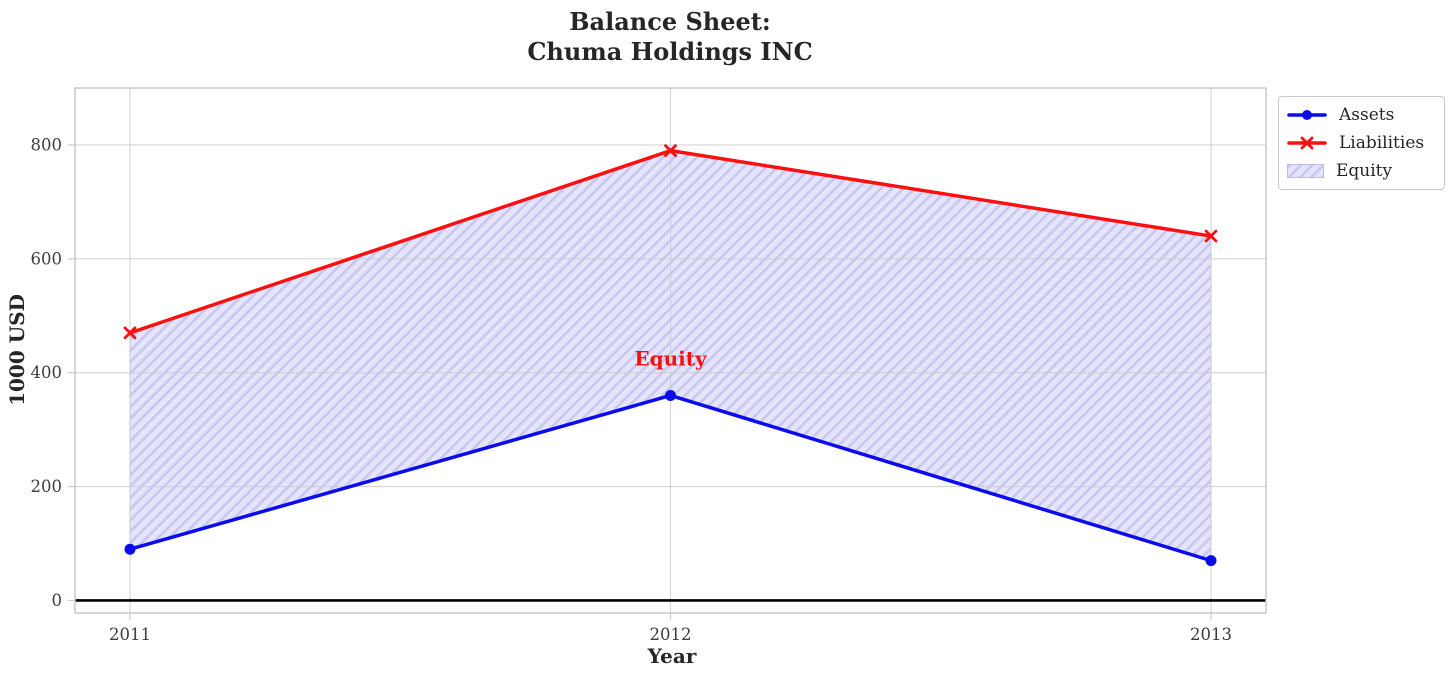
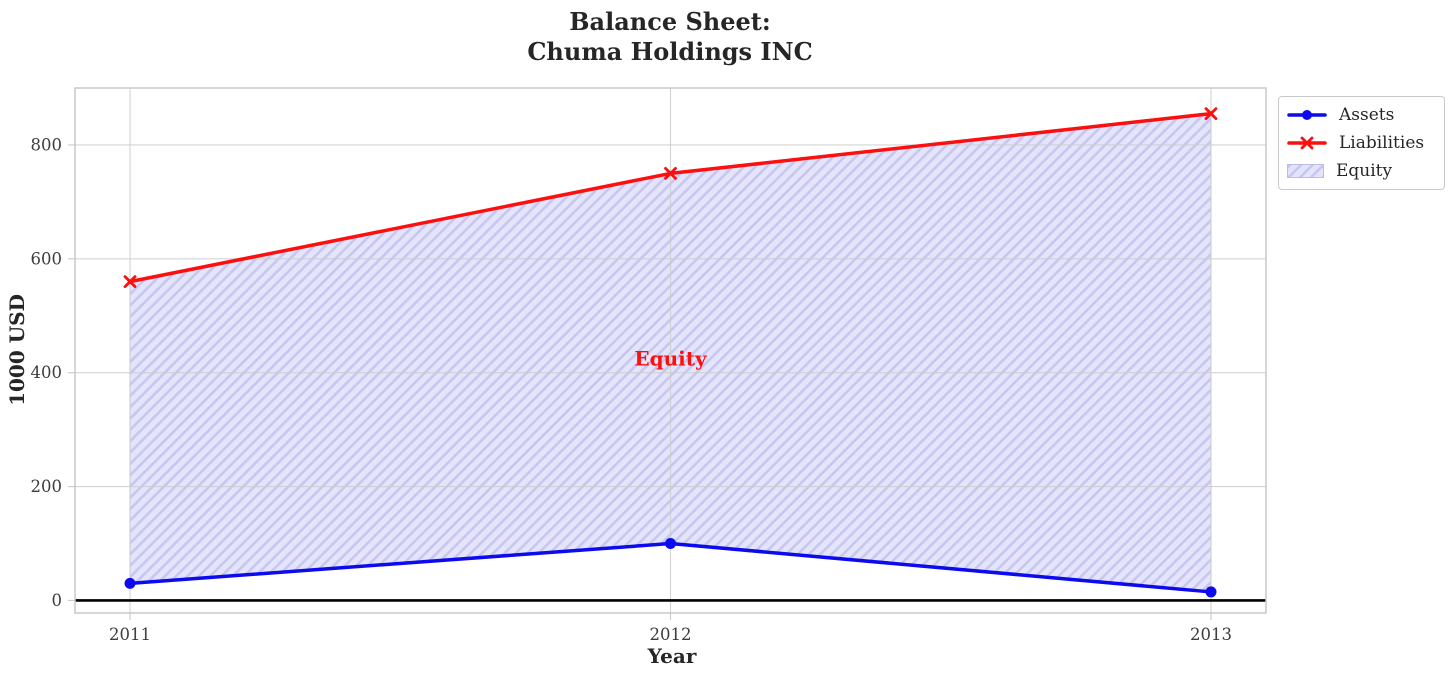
Assets/2011: 90 -> 30
Liabilities/2011: 470 -> 560
Assets/2012: 360 -> 100
Liabilities/2012: 790 -> 750
Assets/2013: 70 -> 20
Liabilities/2013: 640 -> 860
